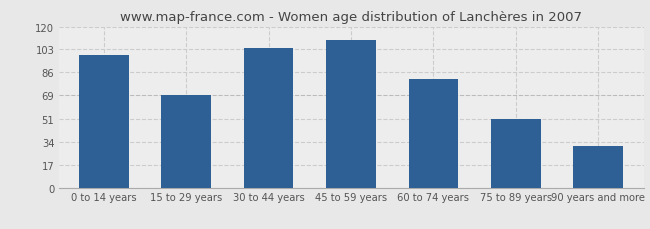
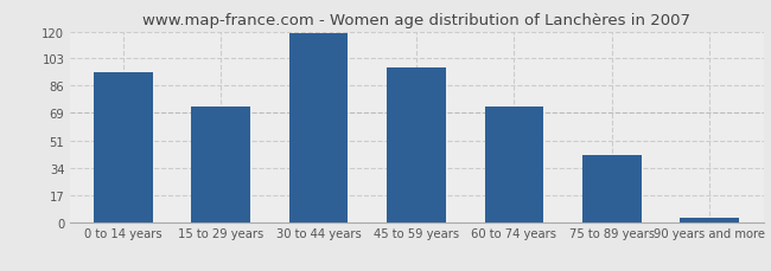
0 to 14 years: 99 -> 94
15 to 29 years: 69 -> 73
30 to 44 years: 104 -> 119
45 to 59 years: 110 -> 97
60 to 74 years: 81 -> 73
75 to 89 years: 51 -> 42
90 years and more: 31 -> 3
